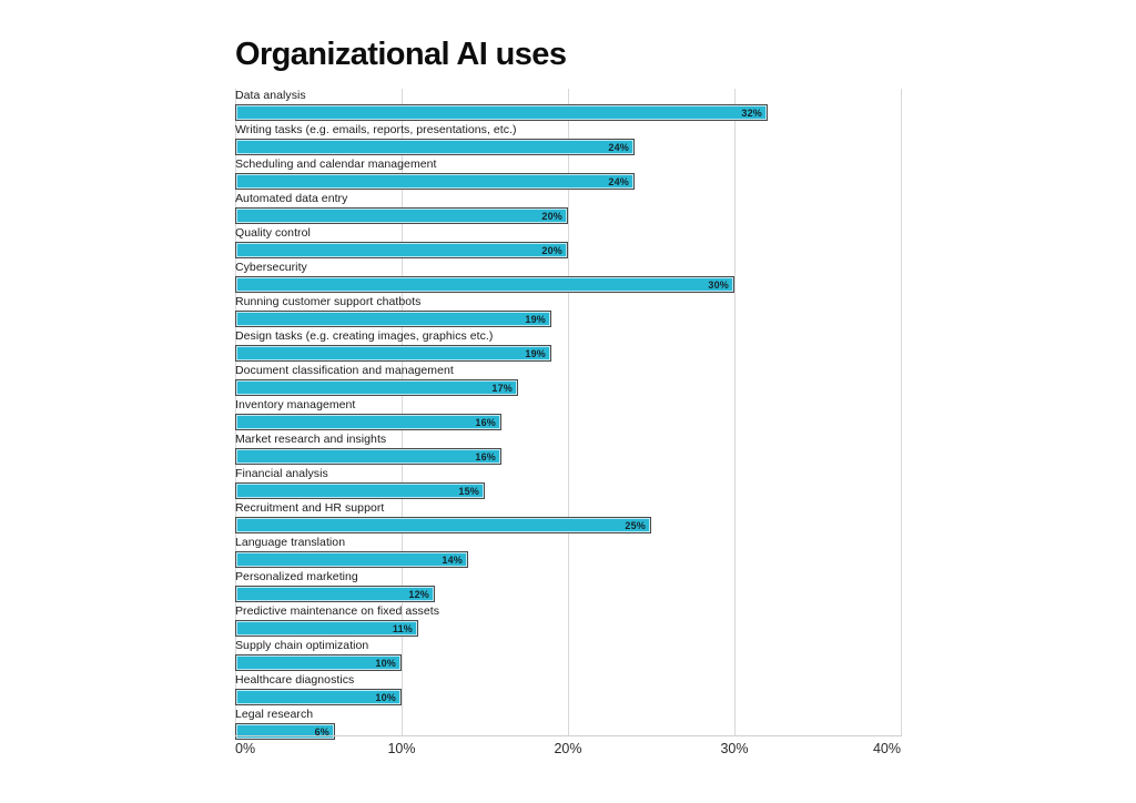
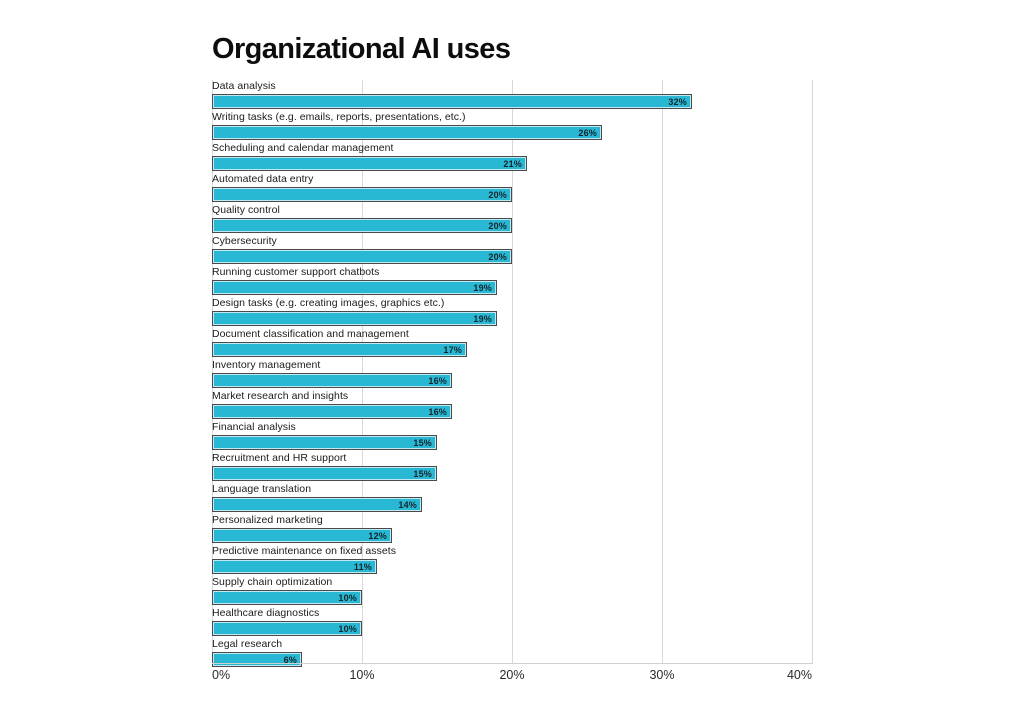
Writing tasks (e.g. emails, reports, presentations, etc.): 24% -> 26%
Scheduling and calendar management: 24% -> 21%
Cybersecurity: 30% -> 20%
Recruitment and HR support: 25% -> 15%
